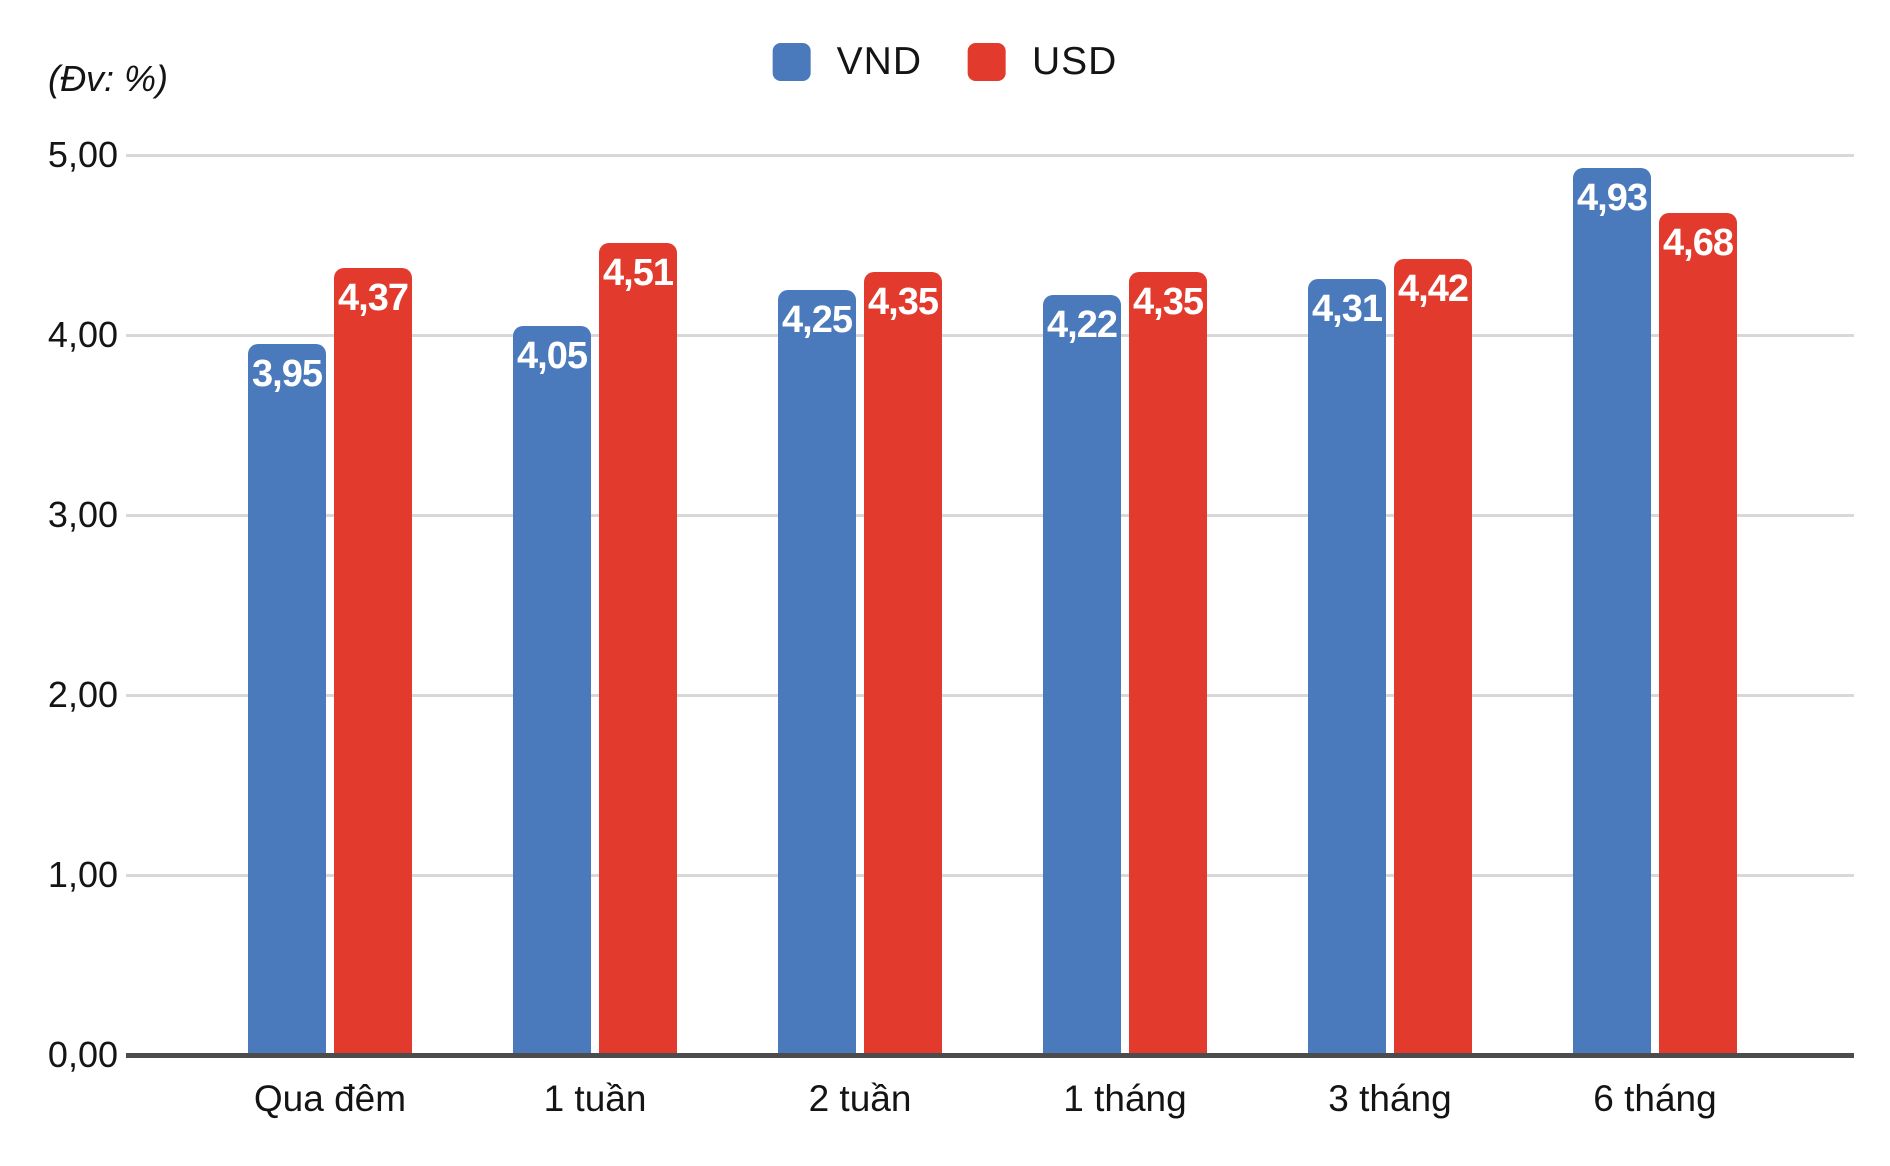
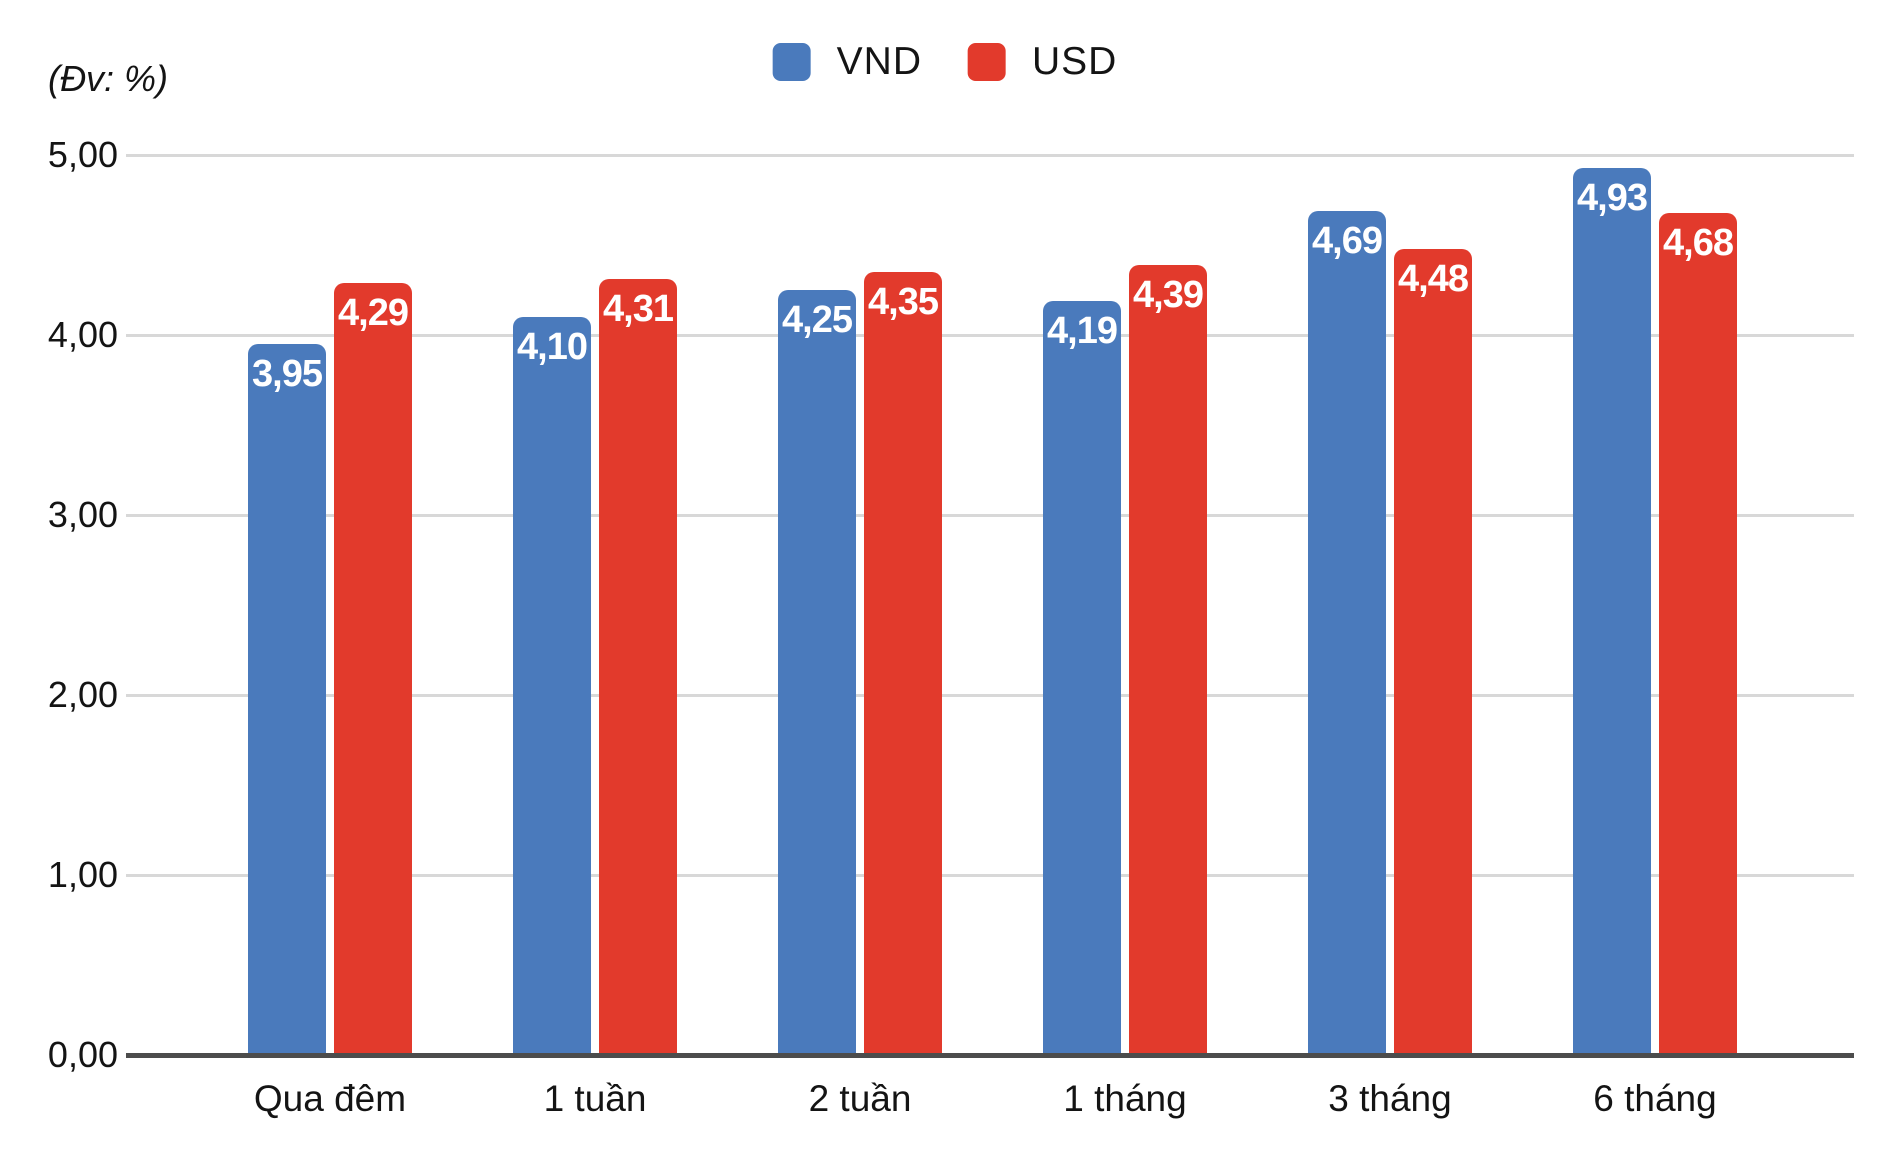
USD/Qua đêm: 4,37 -> 4,29
VND/1 tuần: 4,05 -> 4,10
USD/1 tuần: 4,51 -> 4,31
VND/1 tháng: 4,22 -> 4,19
USD/1 tháng: 4,35 -> 4,39
VND/3 tháng: 4,31 -> 4,69
USD/3 tháng: 4,42 -> 4,48
